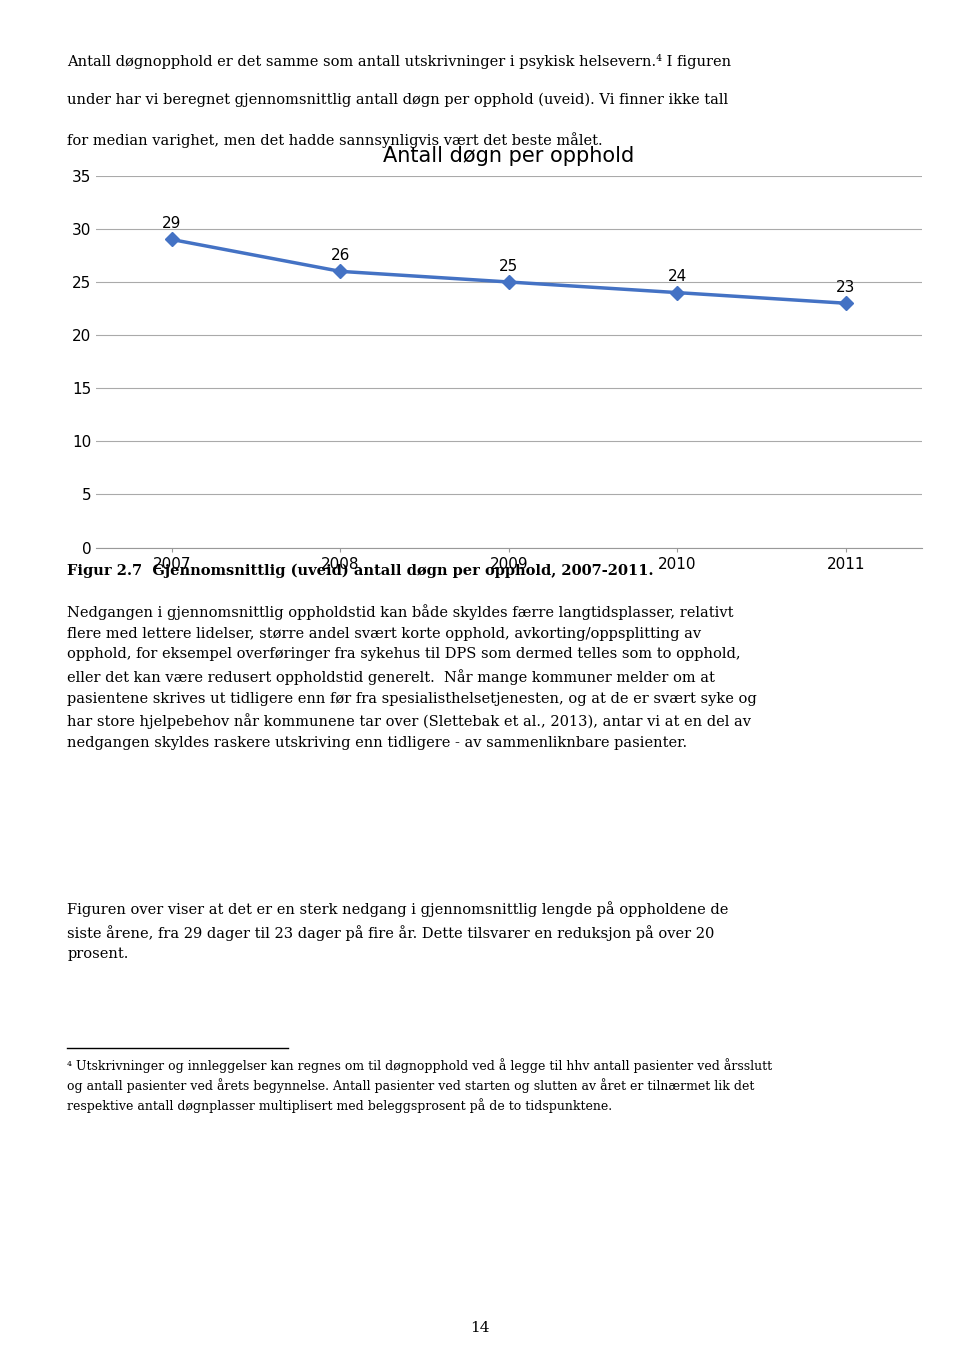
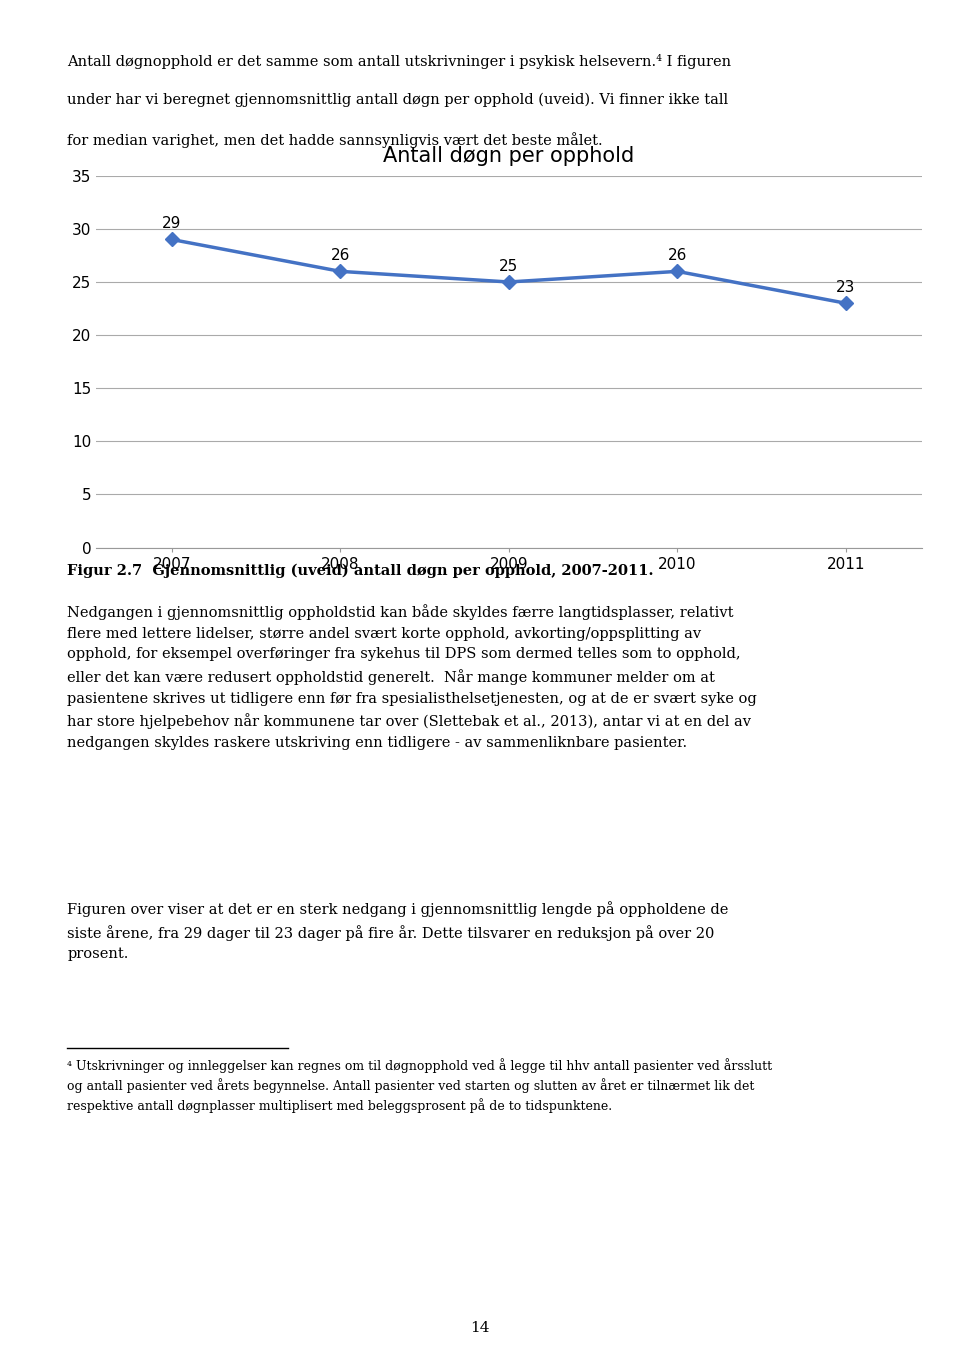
2010: 24 -> 26
